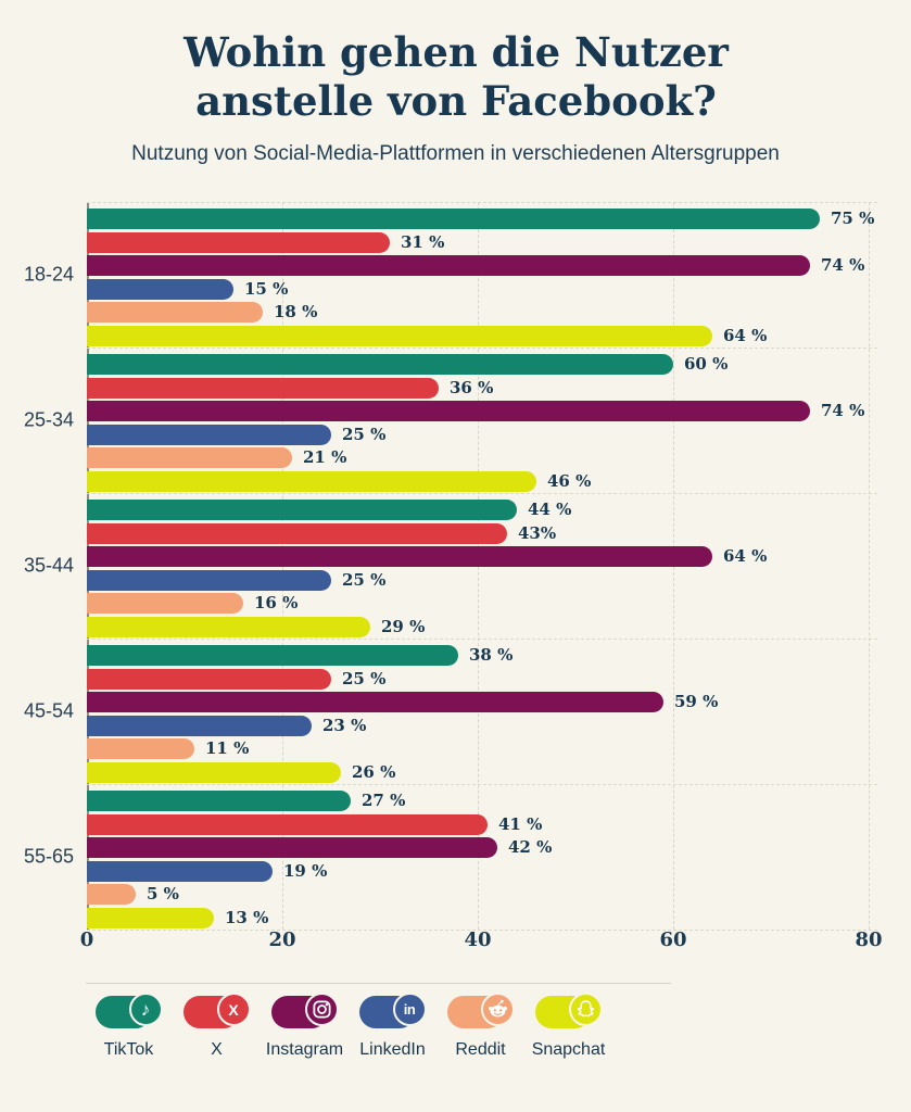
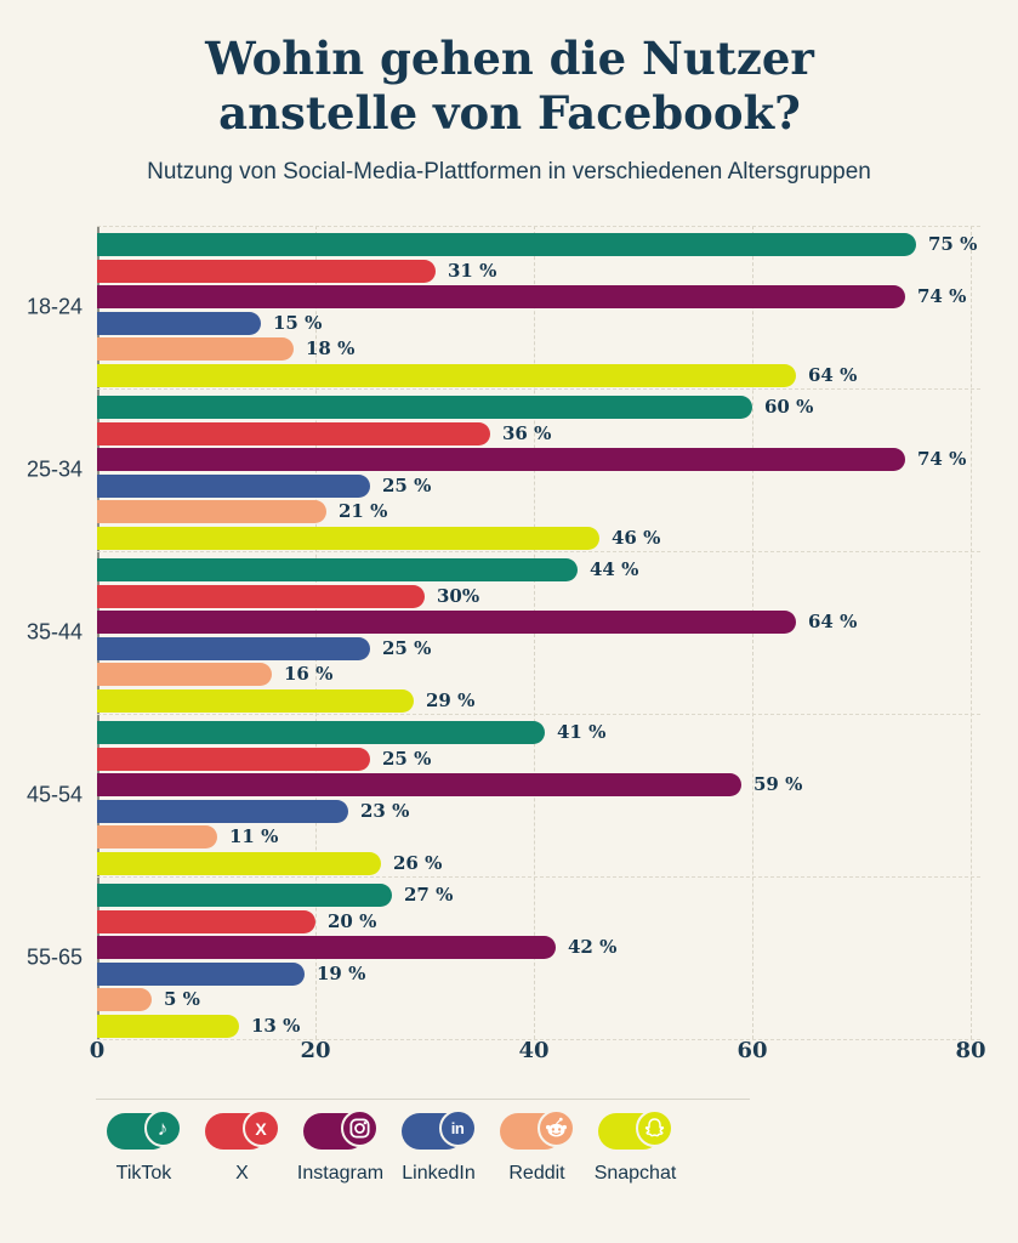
X/35-44: 43% -> 30%
TikTok/45-54: 38 -> 41
X/55-65: 41 -> 20
